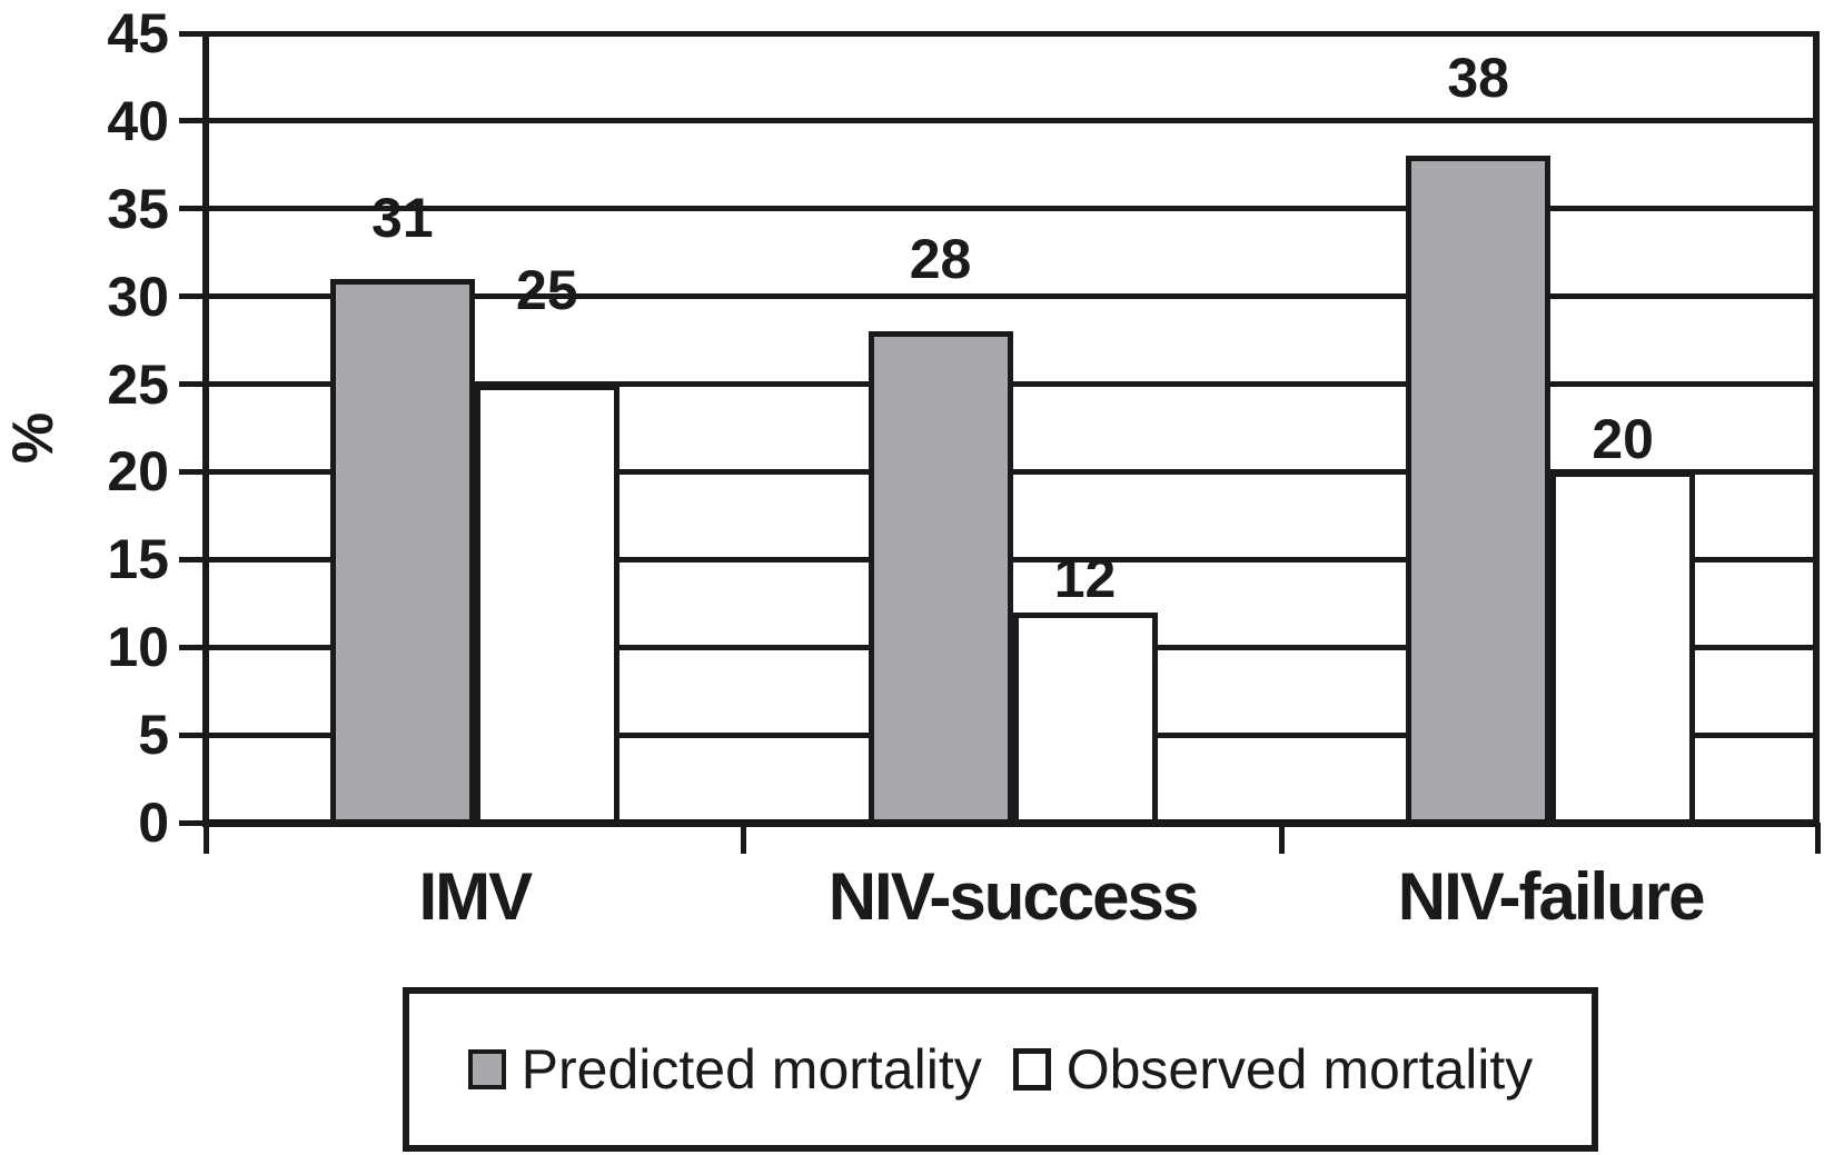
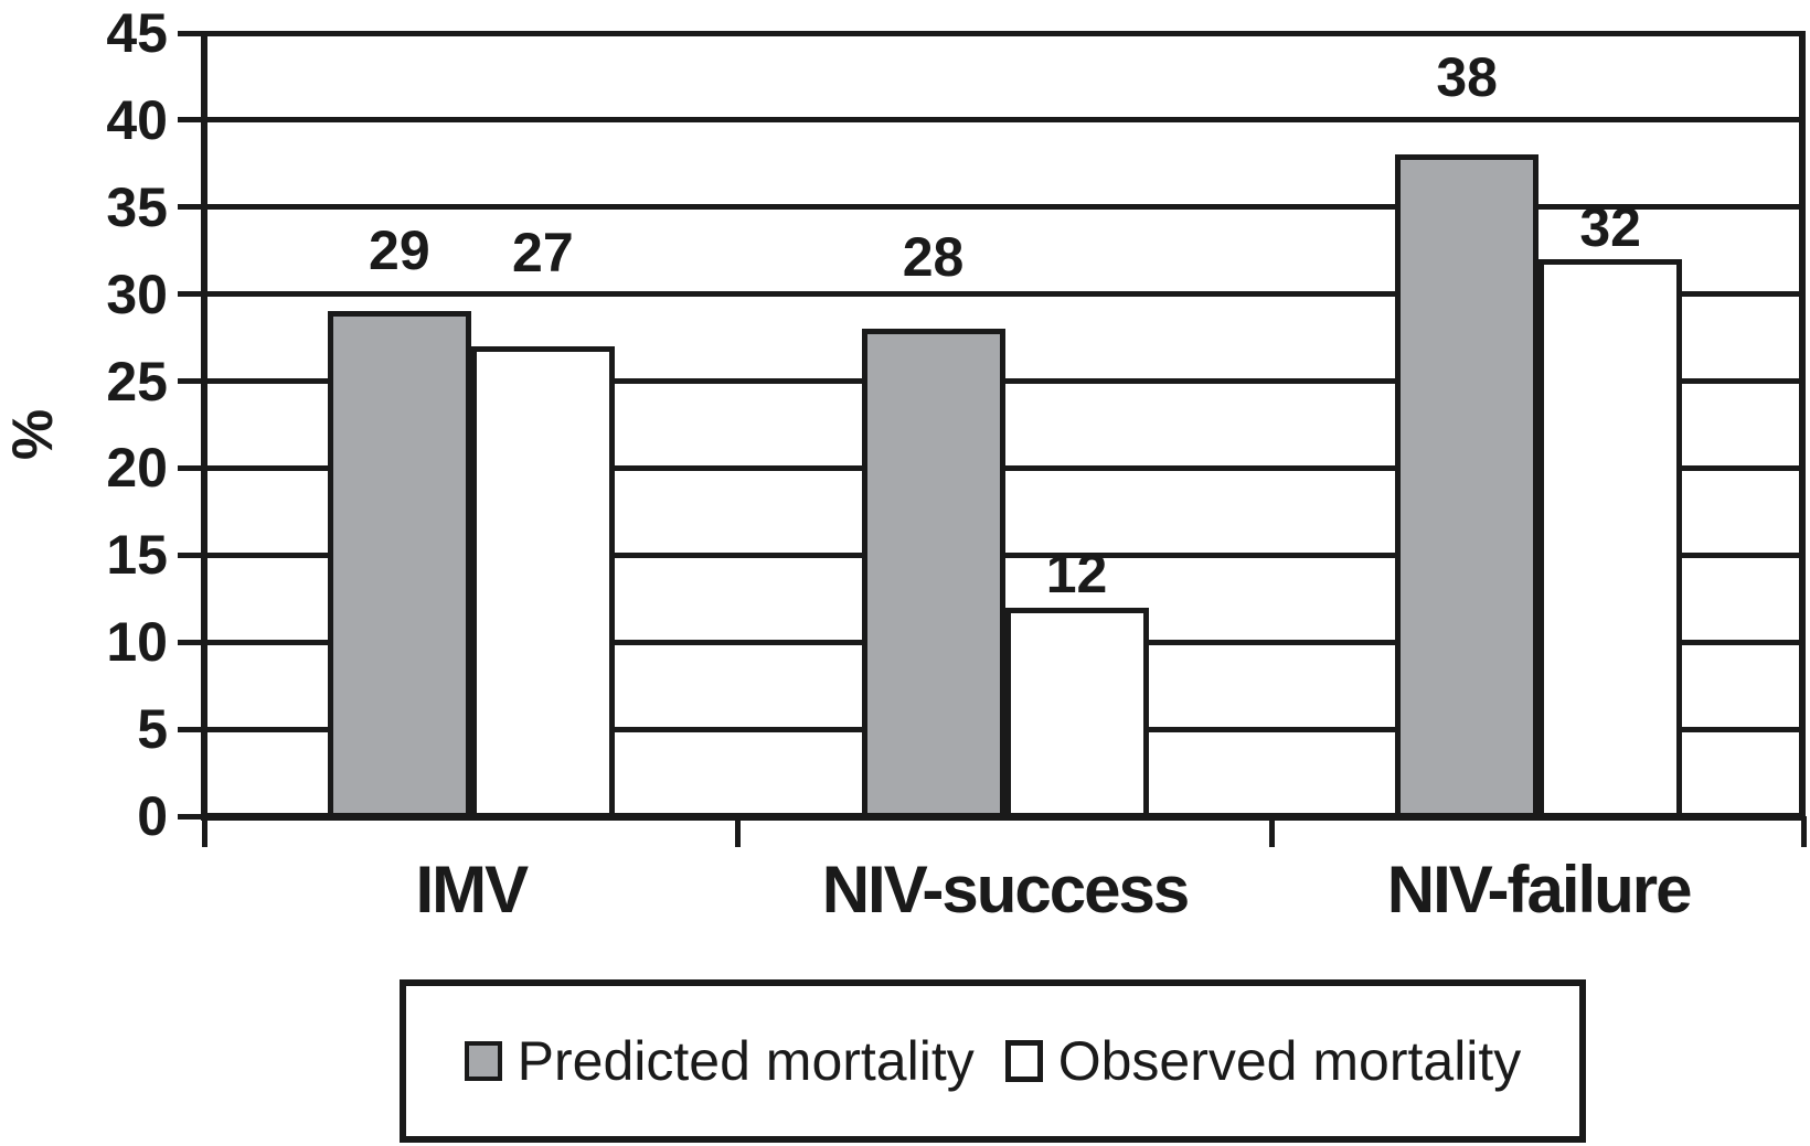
Predicted mortality/IMV: 31 -> 29
Observed mortality/IMV: 25 -> 27
Observed mortality/NIV-failure: 20 -> 32
